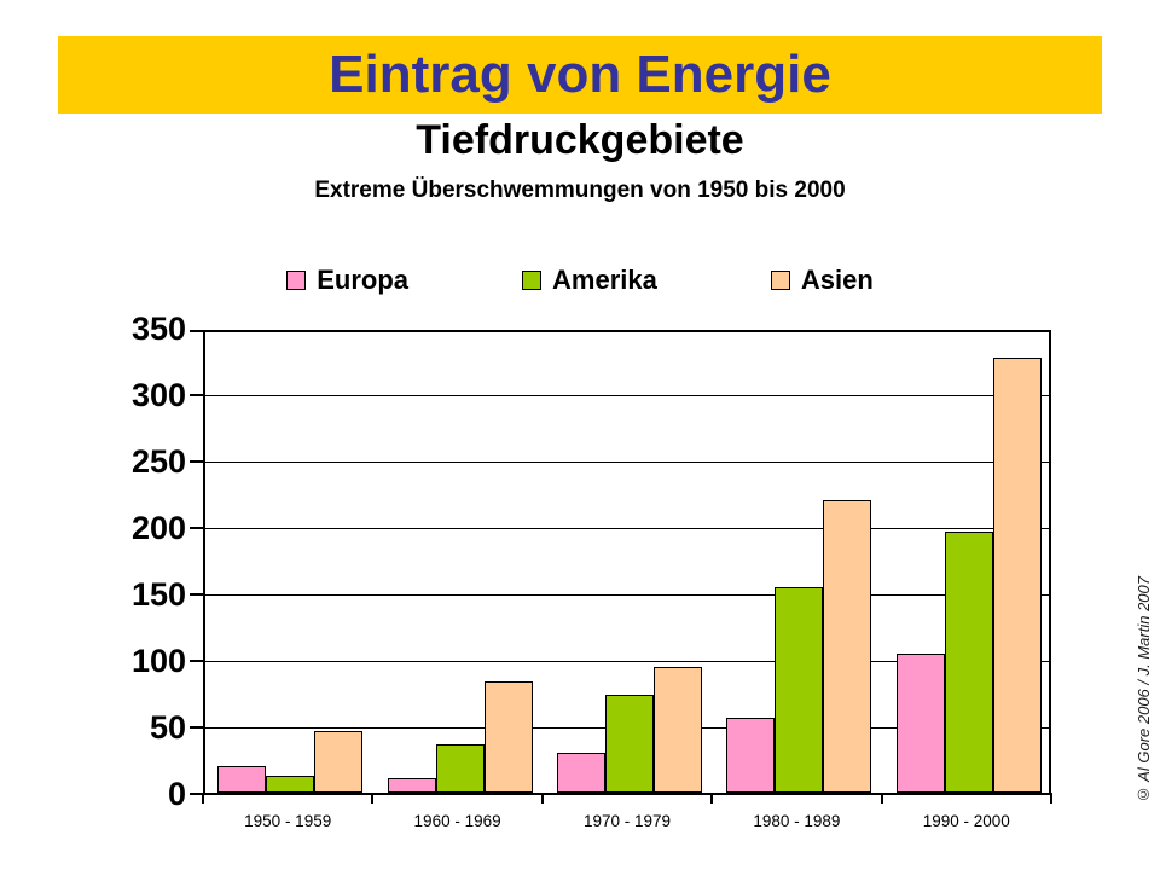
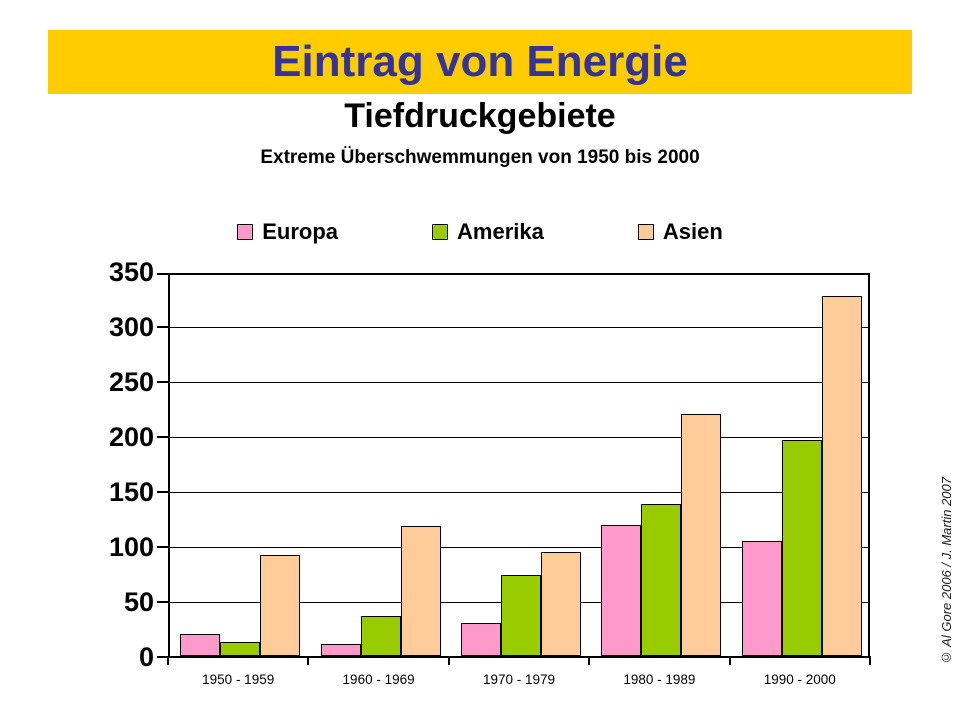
Asien/1950 - 1959: 46 -> 92
Asien/1960 - 1969: 84 -> 118
Europa/1980 - 1989: 56 -> 119
Amerika/1980 - 1989: 155 -> 138
